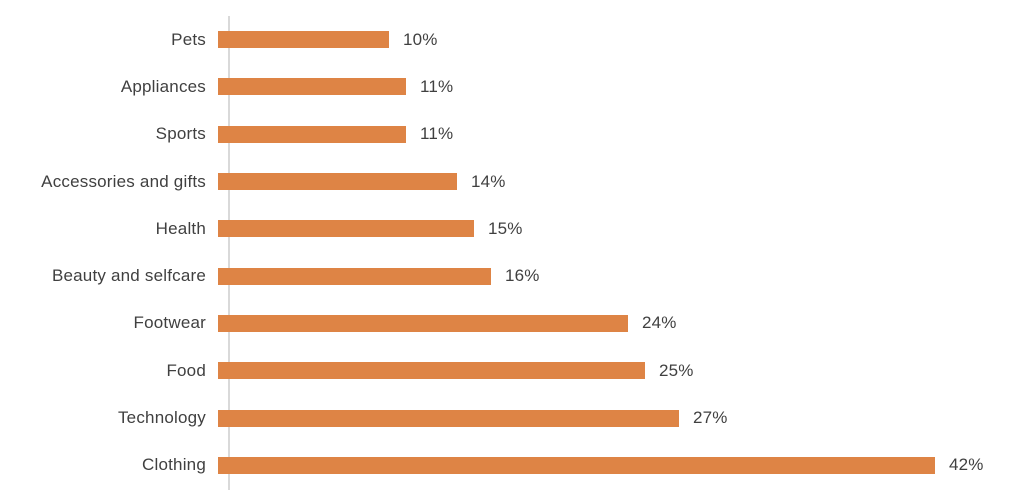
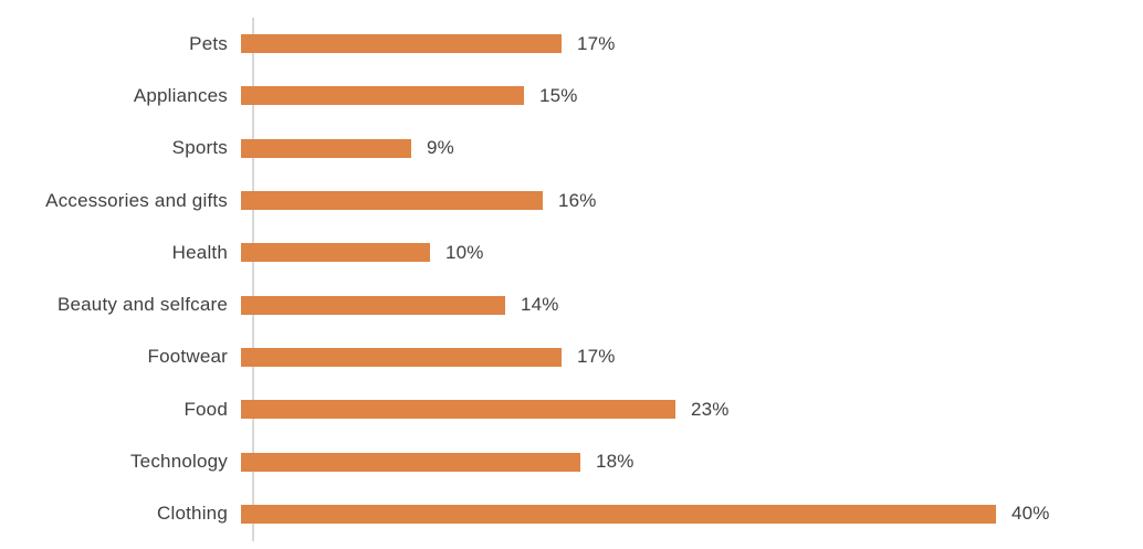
Pets: 10% -> 17%
Appliances: 11% -> 15%
Sports: 11% -> 9%
Accessories and gifts: 14% -> 16%
Health: 15% -> 10%
Beauty and selfcare: 16% -> 14%
Footwear: 24% -> 17%
Food: 25% -> 23%
Technology: 27% -> 18%
Clothing: 42% -> 40%
